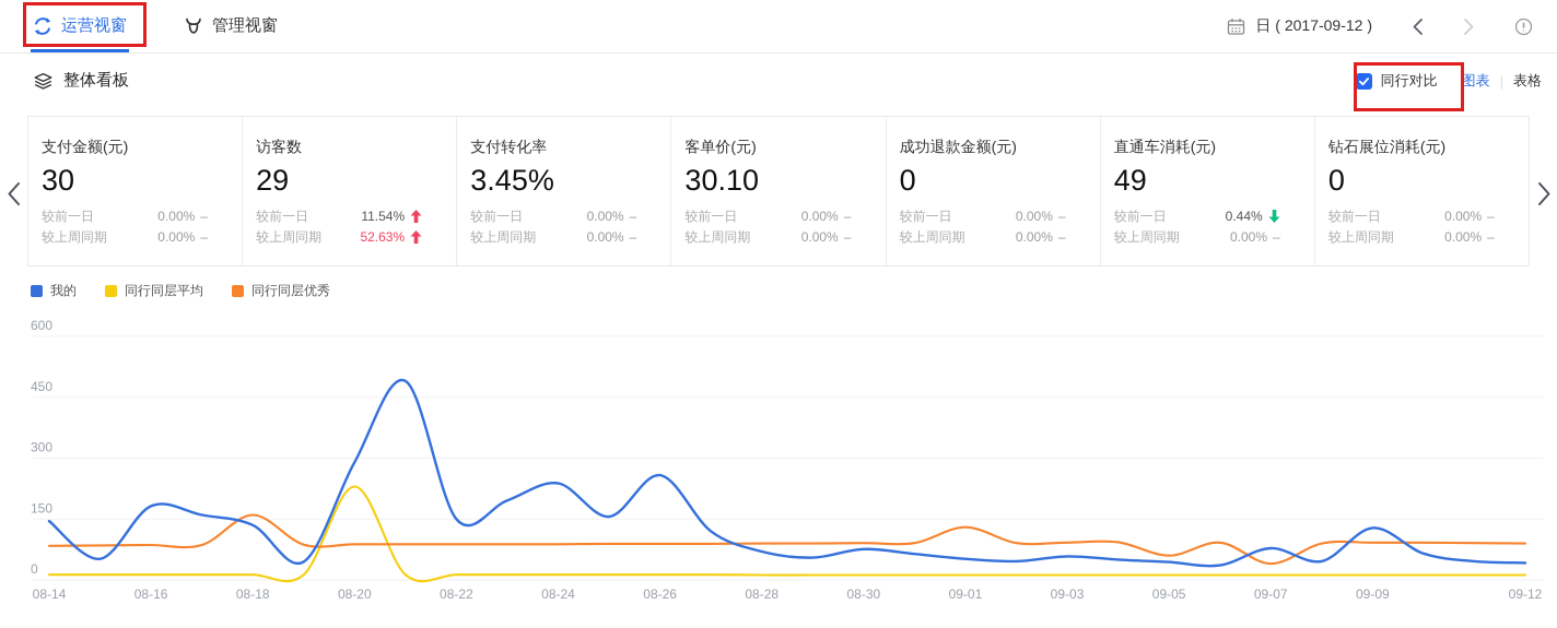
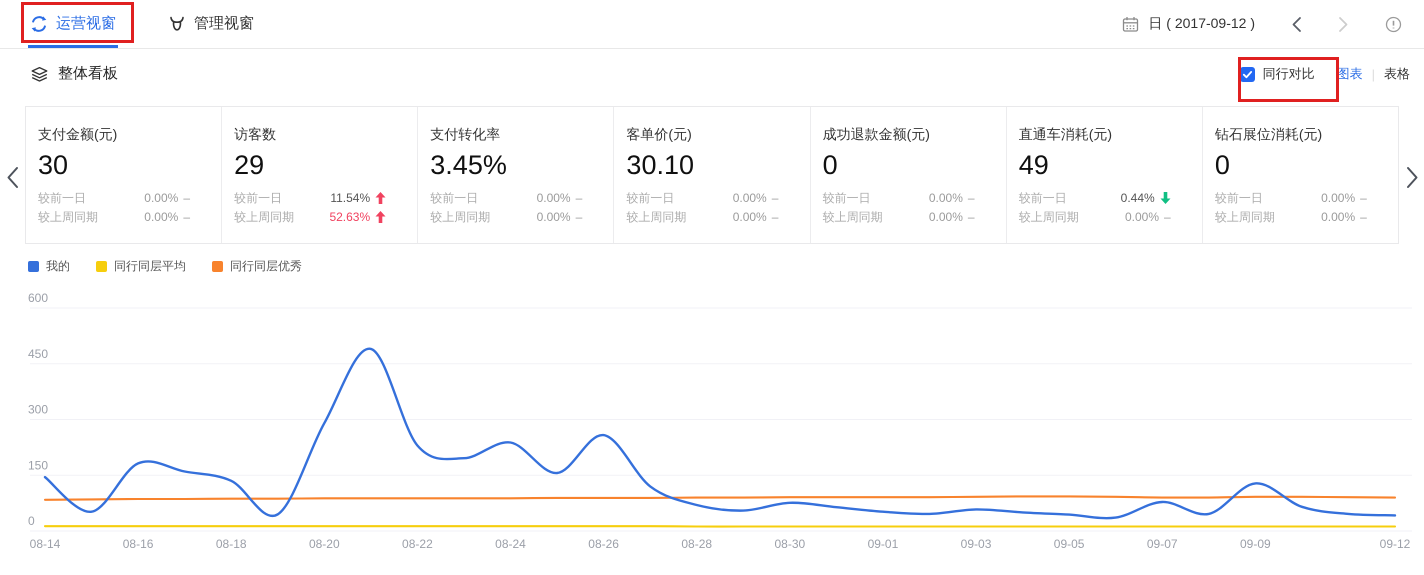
同行同层优秀/08-18: 160 -> 90
同行同层平均/08-20: 230 -> 10
我的/08-22: 150 -> 230
同行同层优秀/09-01: 130 -> 90
同行同层优秀/09-05: 60 -> 90
同行同层优秀/09-07: 40 -> 90
